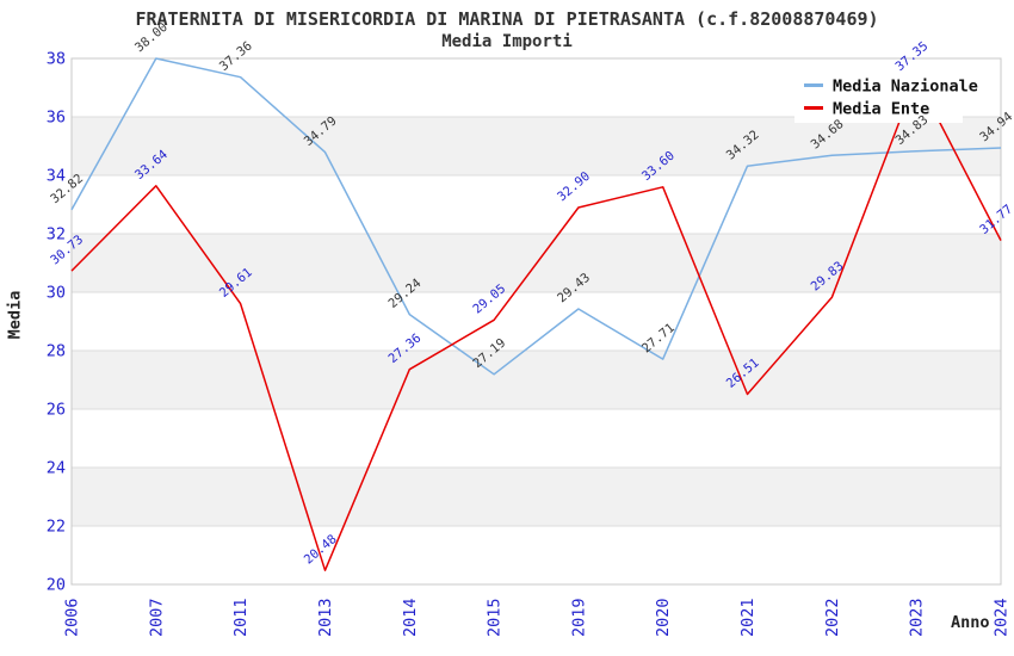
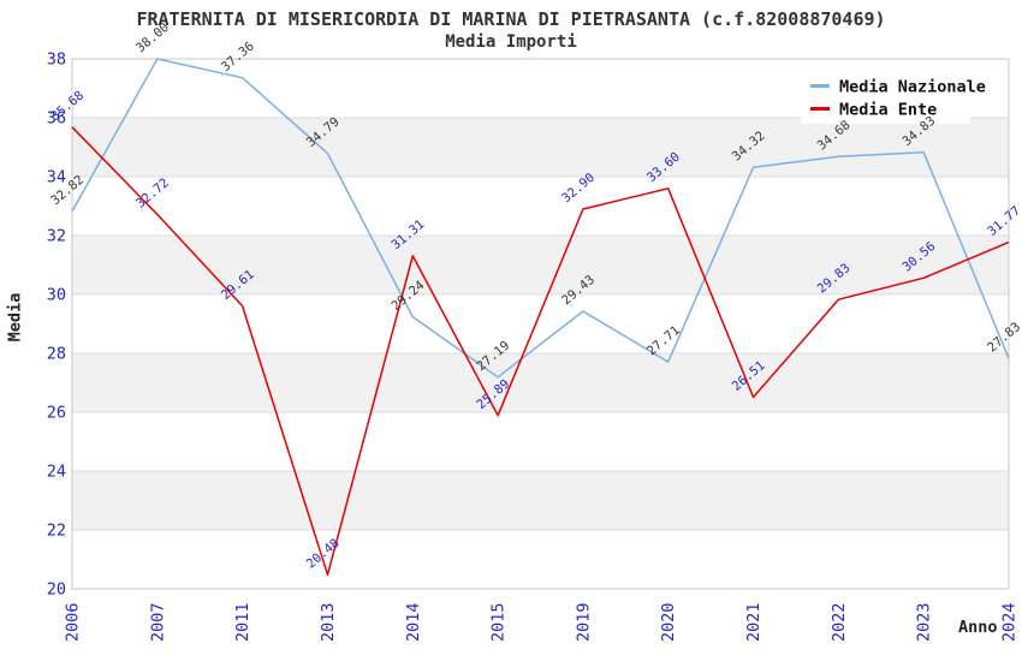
Media Ente/2006: 30.73 -> 35.68
Media Ente/2007: 33.64 -> 32.72
Media Ente/2014: 27.36 -> 31.31
Media Ente/2015: 29.05 -> 25.89
Media Ente/2023: 37.35 -> 30.56
Media Nazionale/2024: 34.94 -> 27.83
